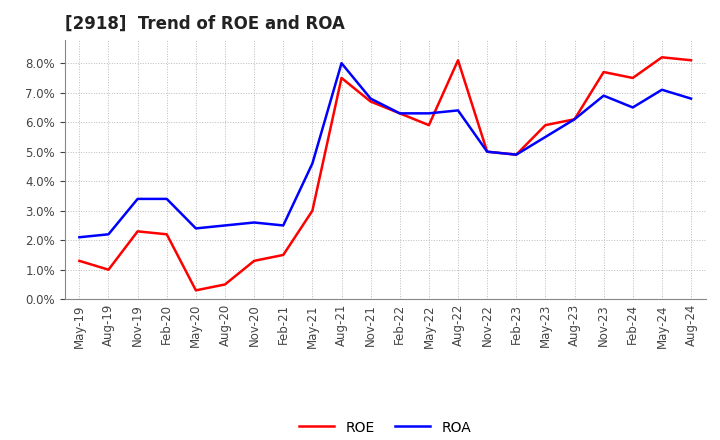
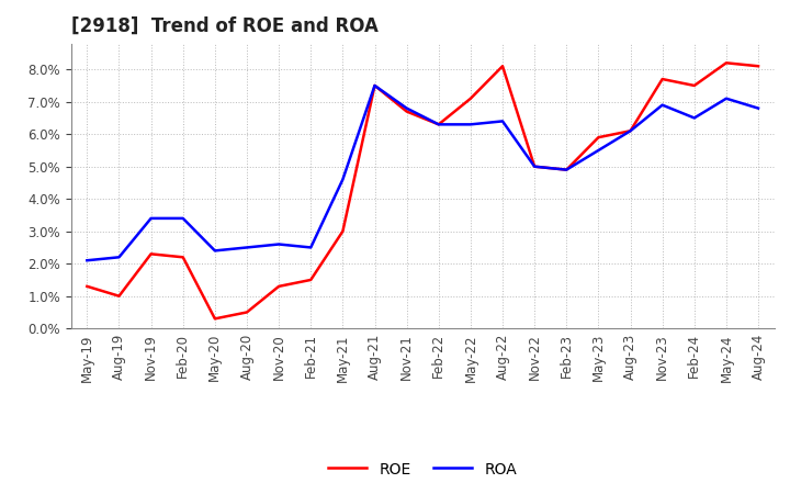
ROA/Aug-21: 8.0% -> 7.5%
ROE/May-22: 5.9% -> 7.1%
